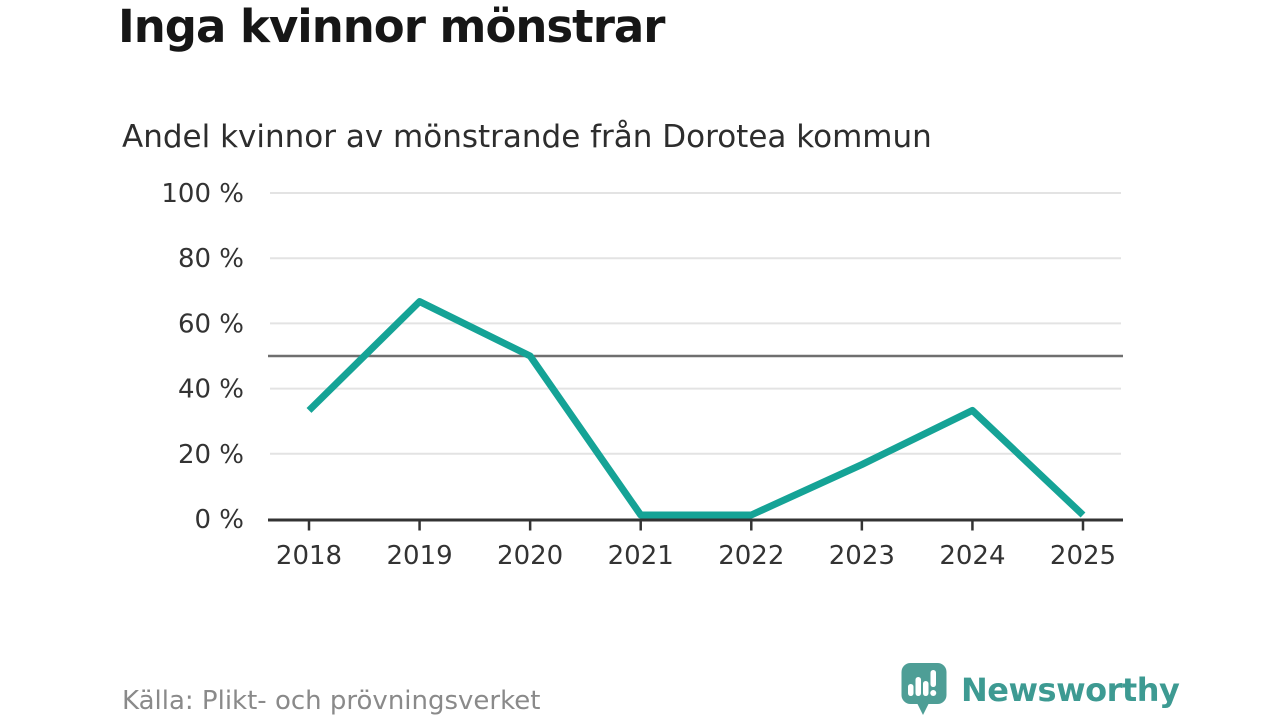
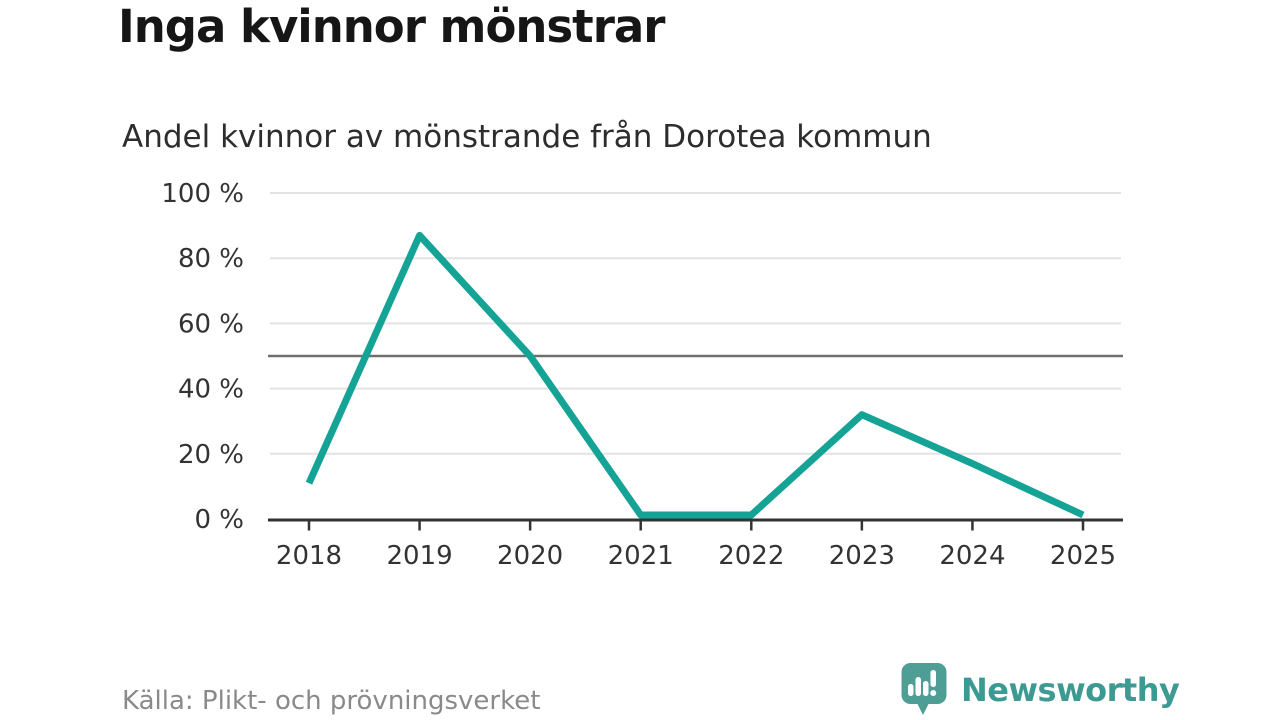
2018: 33% -> 11%
2019: 67% -> 87%
2023: 17% -> 32%
2024: 33% -> 17%
